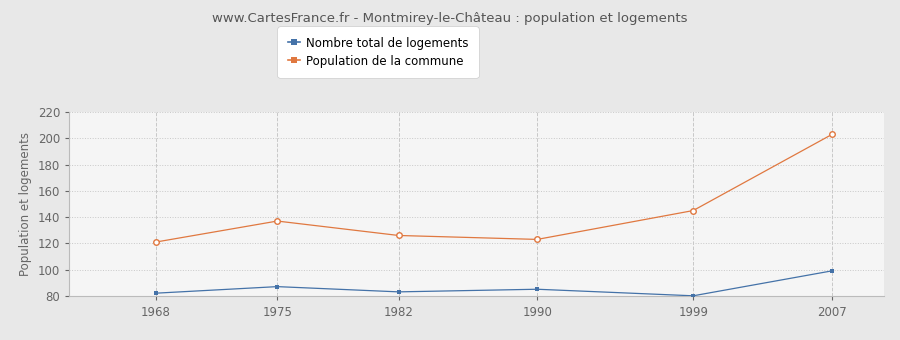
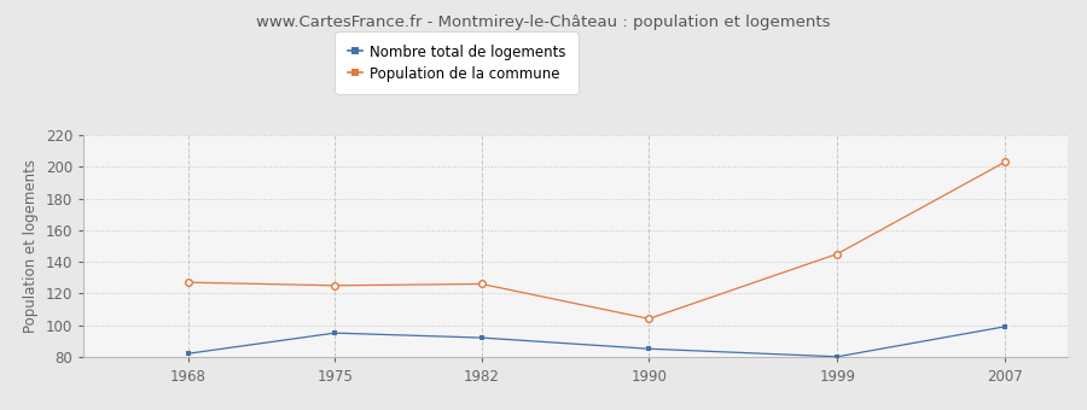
Population de la commune/1968: 121 -> 127
Nombre total de logements/1975: 87 -> 95
Population de la commune/1975: 137 -> 125
Nombre total de logements/1982: 83 -> 92
Population de la commune/1990: 123 -> 104
